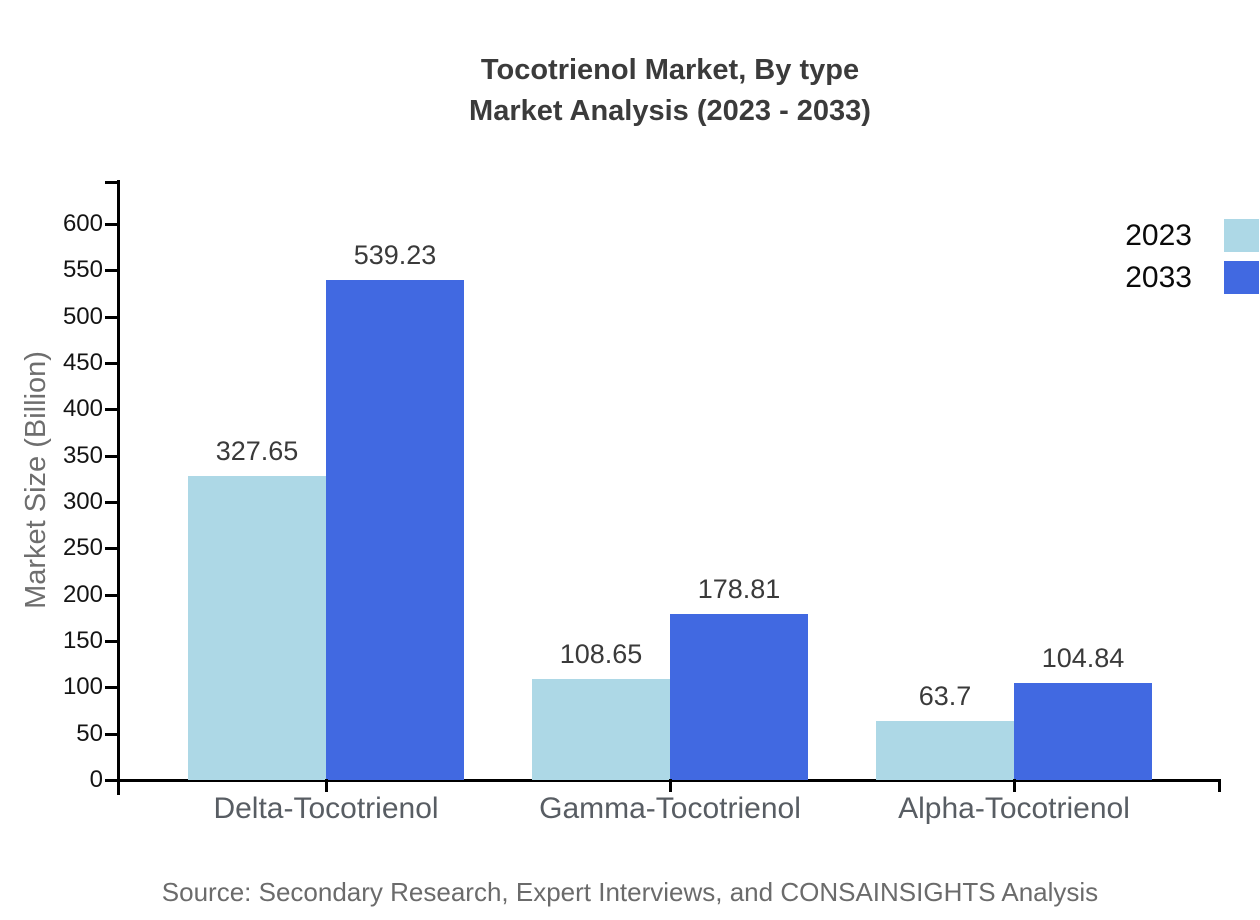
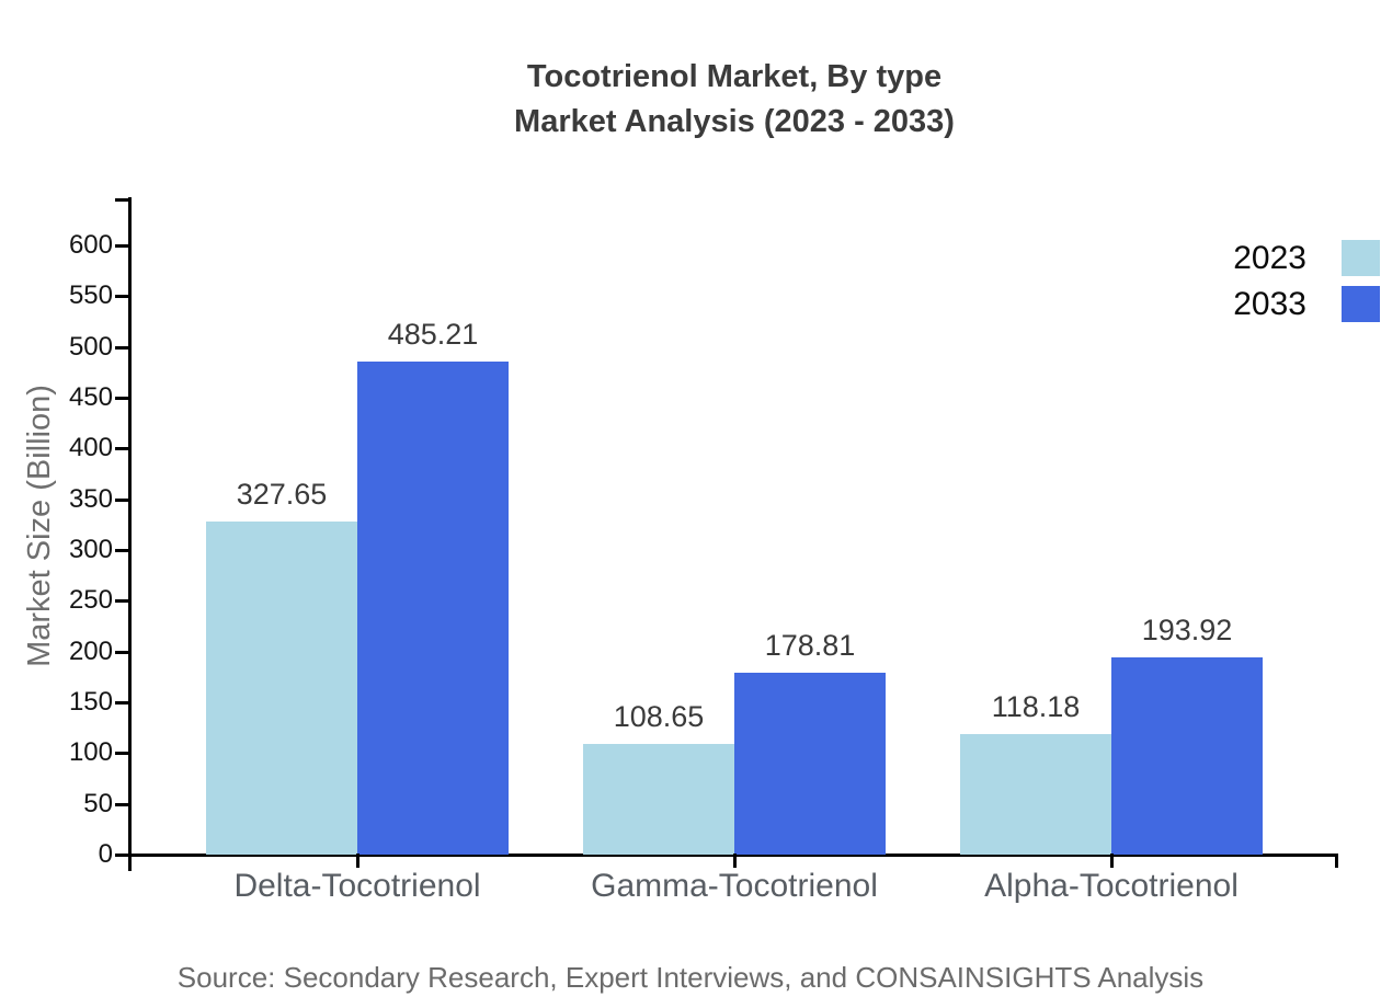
2033/Delta-Tocotrienol: 539.23 -> 485.21
2023/Alpha-Tocotrienol: 63.7 -> 118.18
2033/Alpha-Tocotrienol: 104.84 -> 193.92
